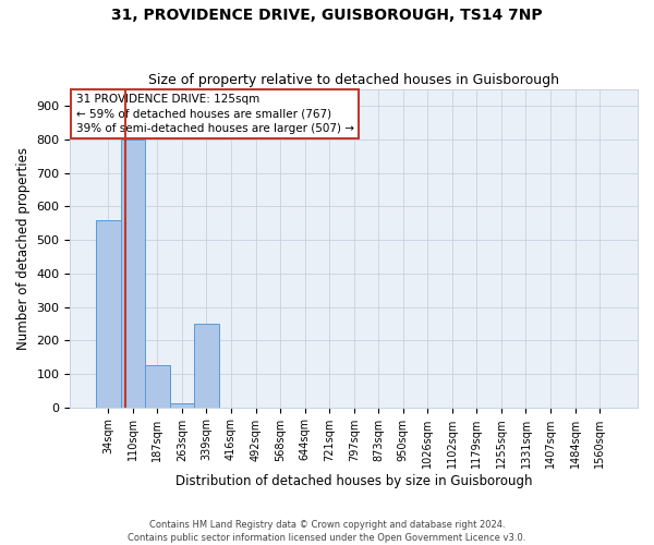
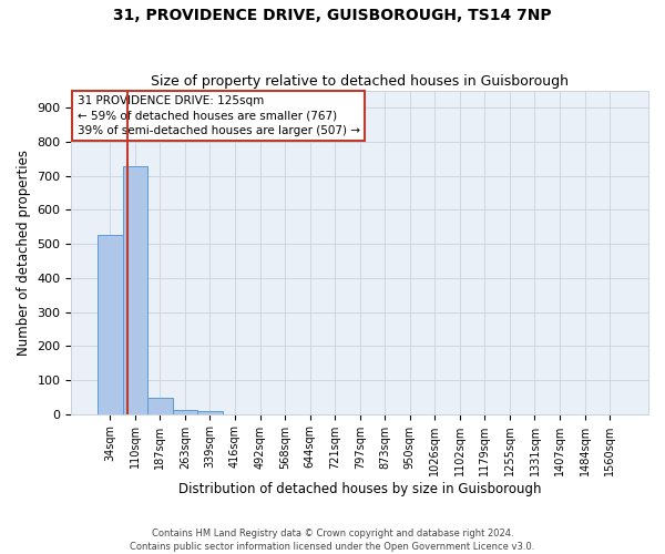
34sqm: 560 -> 527
110sqm: 800 -> 727
187sqm: 125 -> 46
339sqm: 250 -> 9
